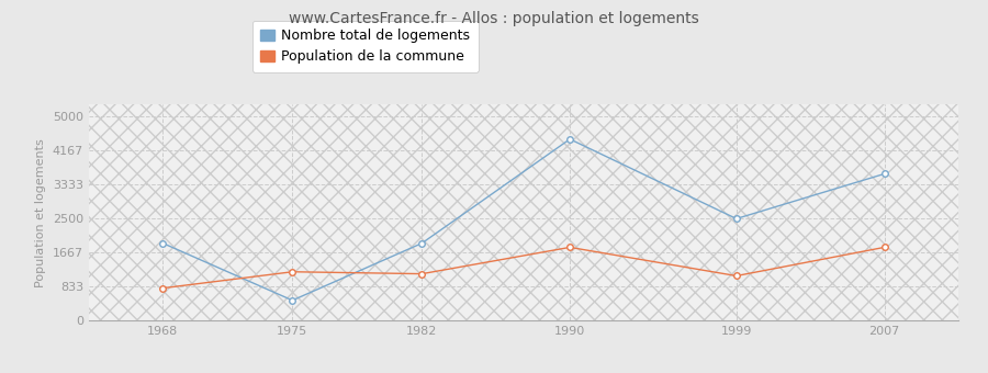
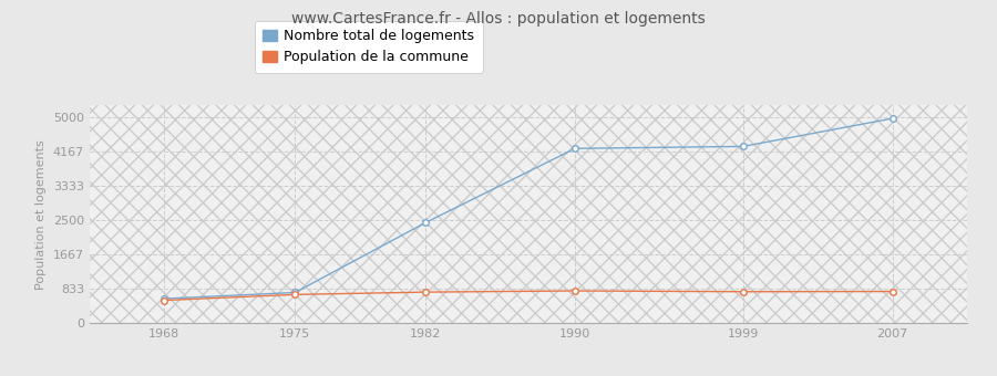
Nombre total de logements/1968: 1900 -> 600
Population de la commune/1968: 800 -> 560
Nombre total de logements/1975: 500 -> 750
Population de la commune/1975: 1200 -> 700
Nombre total de logements/1982: 1900 -> 2450
Population de la commune/1982: 1150 -> 760
Nombre total de logements/1990: 4450 -> 4250
Population de la commune/1990: 1800 -> 790
Nombre total de logements/1999: 2500 -> 4300
Population de la commune/1999: 1100 -> 770
Nombre total de logements/2007: 3600 -> 4980
Population de la commune/2007: 1800 -> 780
